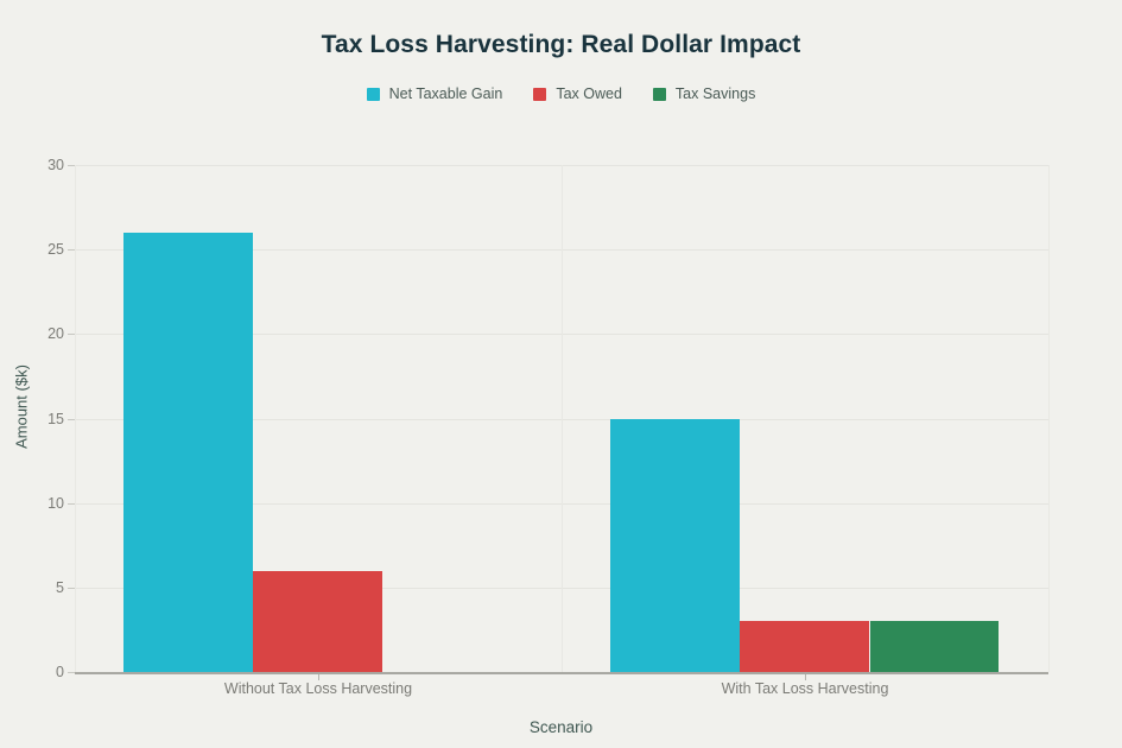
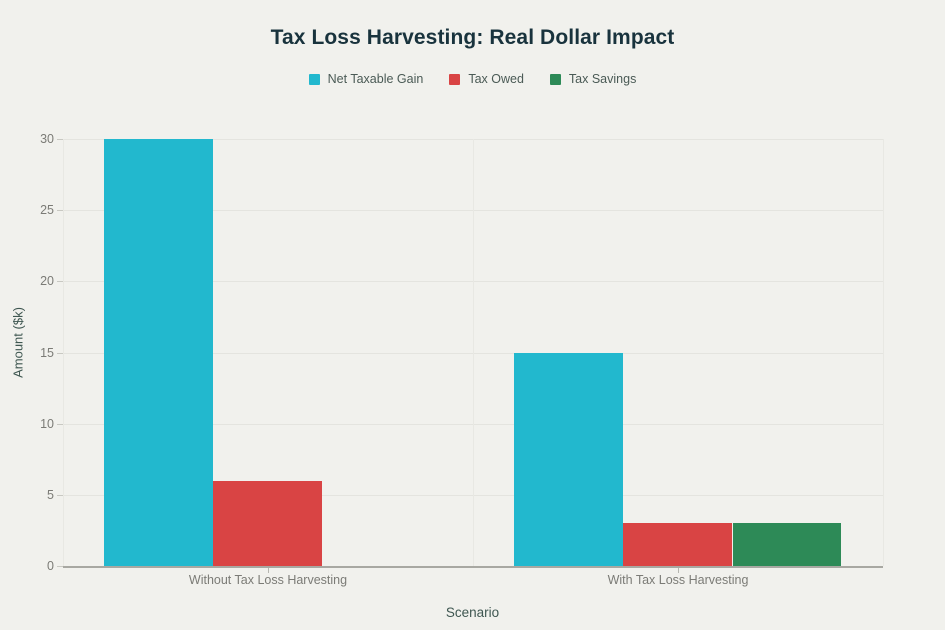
Net Taxable Gain/Without Tax Loss Harvesting: 26 -> 30
